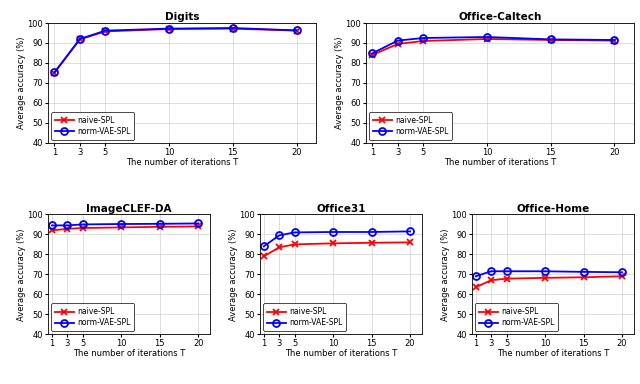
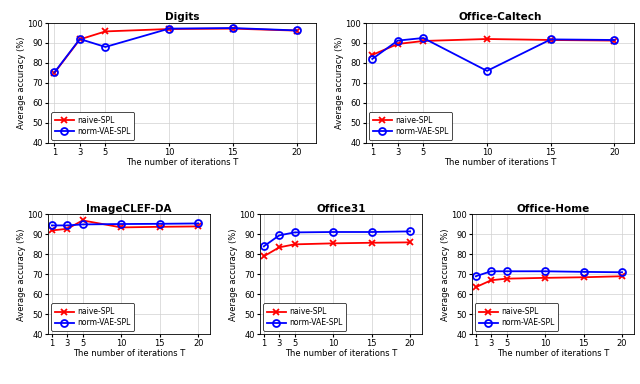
Digits/norm-VAE-SPL/5: 96 -> 88
Office-Caltech/norm-VAE-SPL/1: 85 -> 82
Office-Caltech/norm-VAE-SPL/10: 93 -> 76
ImageCLEF-DA/naive-SPL/5: 93 -> 97
